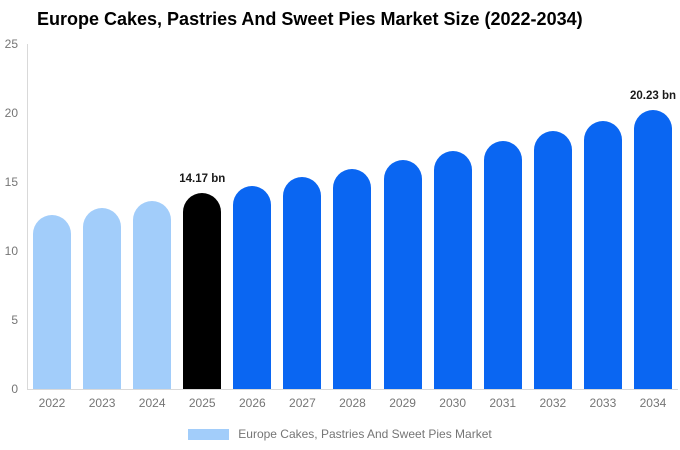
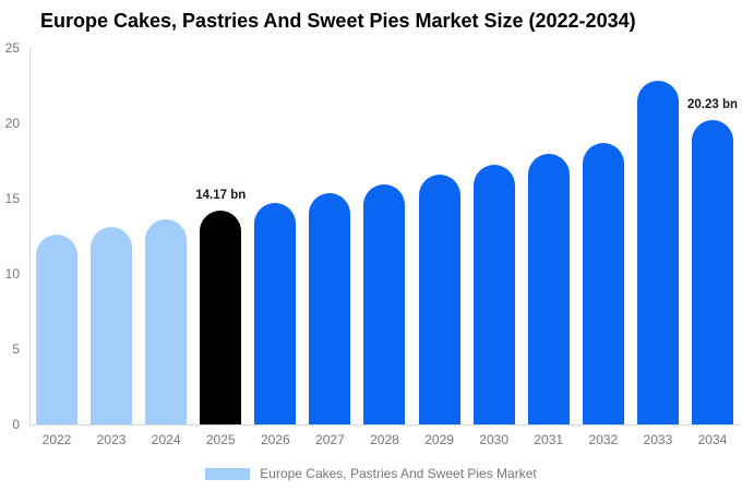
2033: 19.4 -> 22.8
